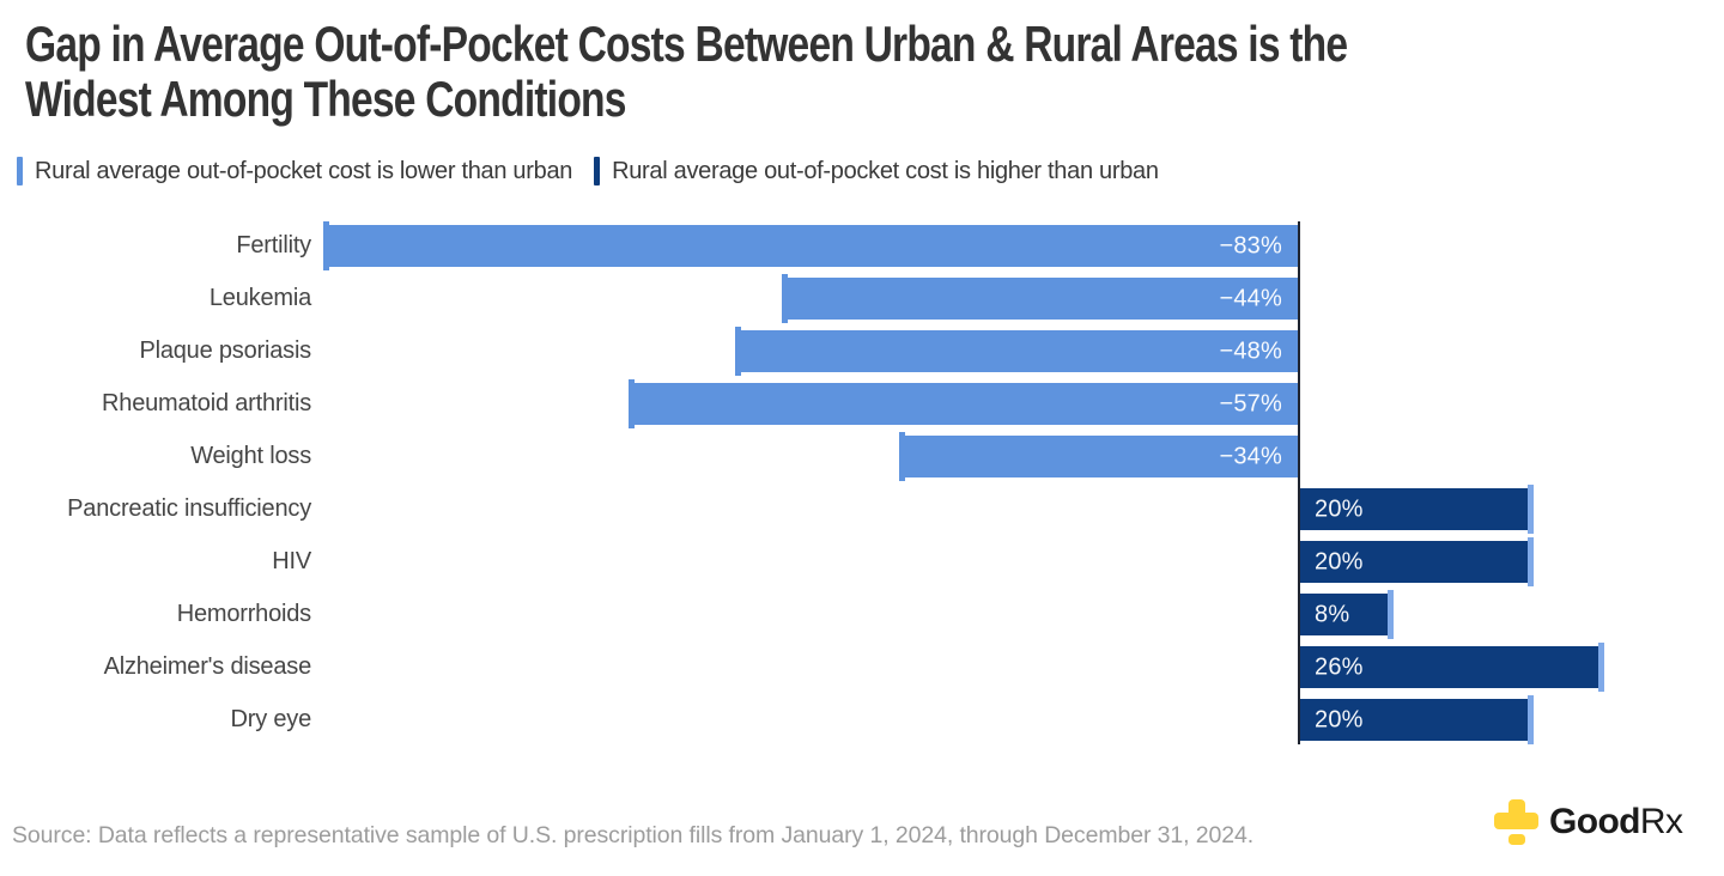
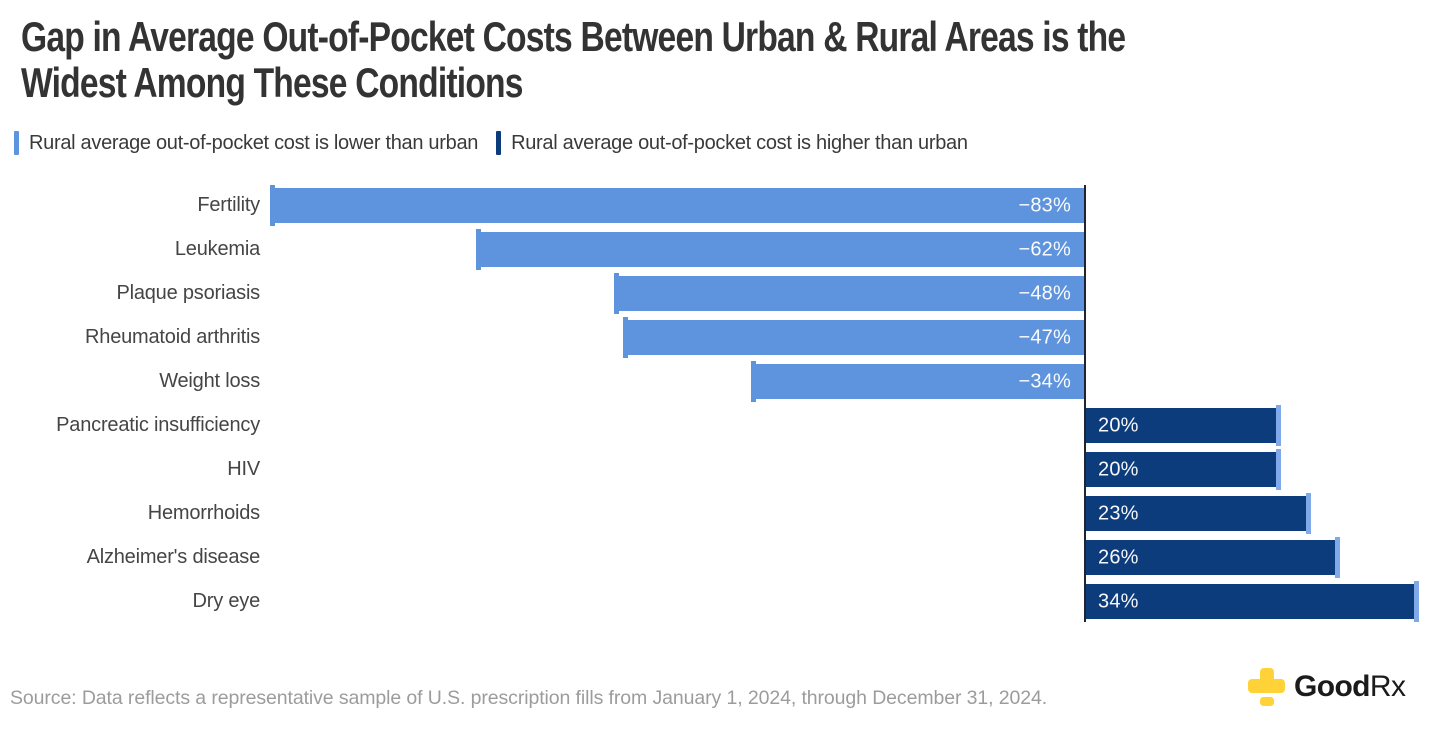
Leukemia: −44% -> −62%
Rheumatoid arthritis: −57% -> −47%
Hemorrhoids: 8% -> 23%
Dry eye: 20% -> 34%
